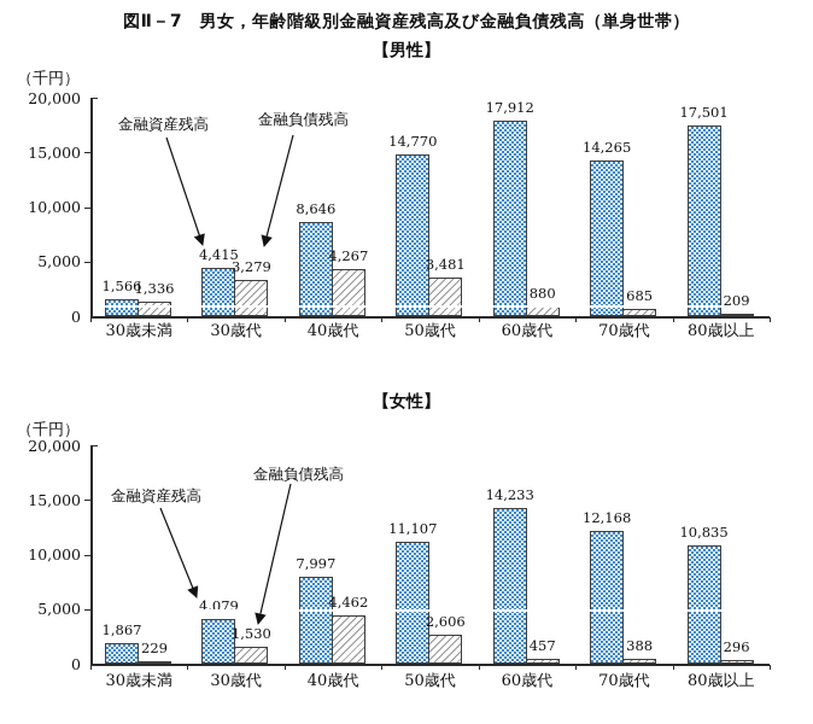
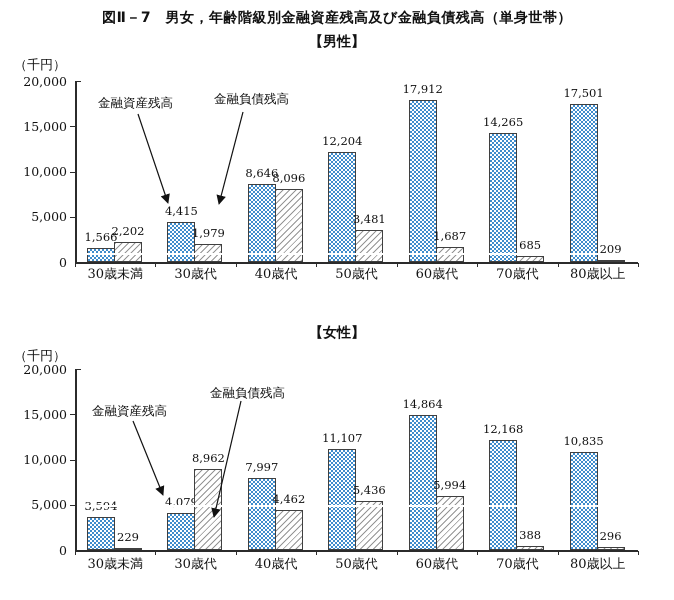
【男性】/金融負債残高/30歳未満: 1,336 -> 2,202
【男性】/金融負債残高/30歳代: 3,279 -> 1,979
【男性】/金融負債残高/40歳代: 4,267 -> 8,096
【男性】/金融資産残高/50歳代: 14,770 -> 12,204
【男性】/金融負債残高/60歳代: 880 -> 1,687
【女性】/金融資産残高/30歳未満: 1,867 -> 3,594
【女性】/金融負債残高/30歳代: 1,530 -> 8,962
【女性】/金融負債残高/50歳代: 2,606 -> 5,436
【女性】/金融資産残高/60歳代: 14,233 -> 14,864
【女性】/金融負債残高/60歳代: 457 -> 5,994
